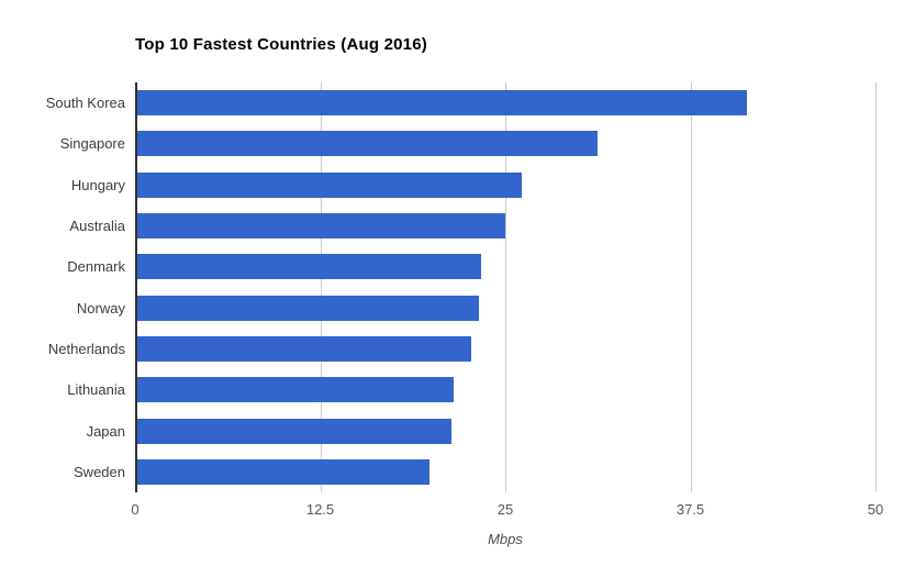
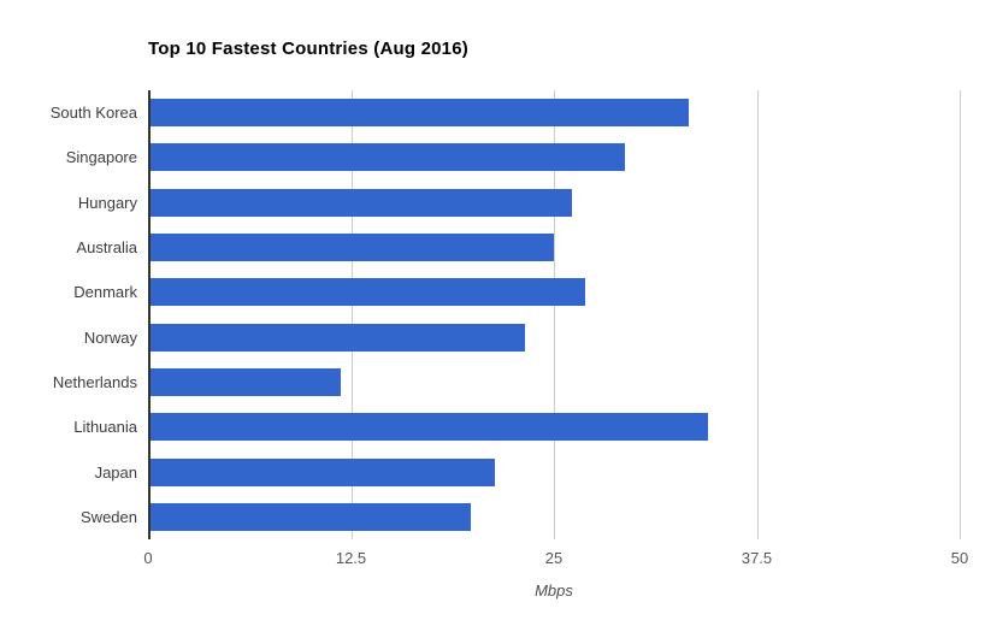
South Korea: 41.3 -> 33.3
Singapore: 31.2 -> 29.4
Denmark: 23.4 -> 26.9
Netherlands: 22.7 -> 11.9
Lithuania: 21.5 -> 34.5
